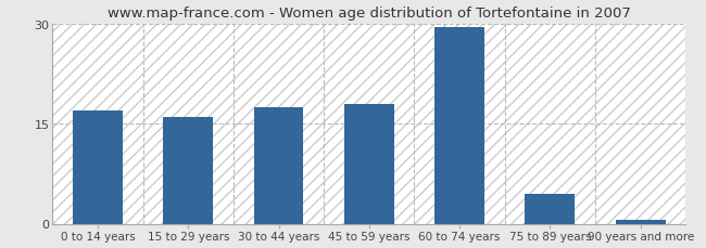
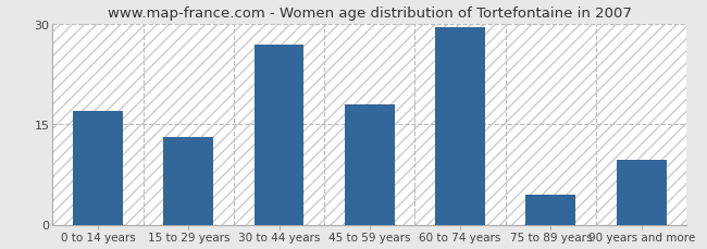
15 to 29 years: 16.0 -> 13.0
30 to 44 years: 17.5 -> 26.8
90 years and more: 0.5 -> 9.6
